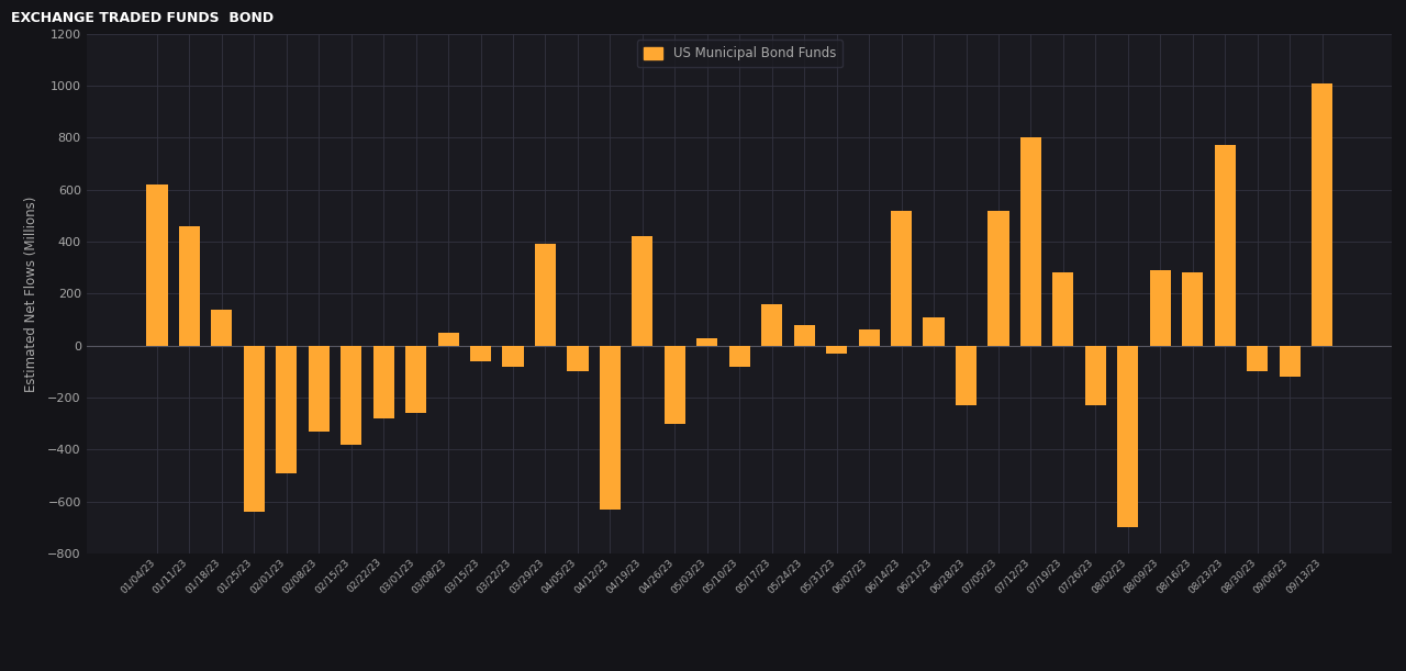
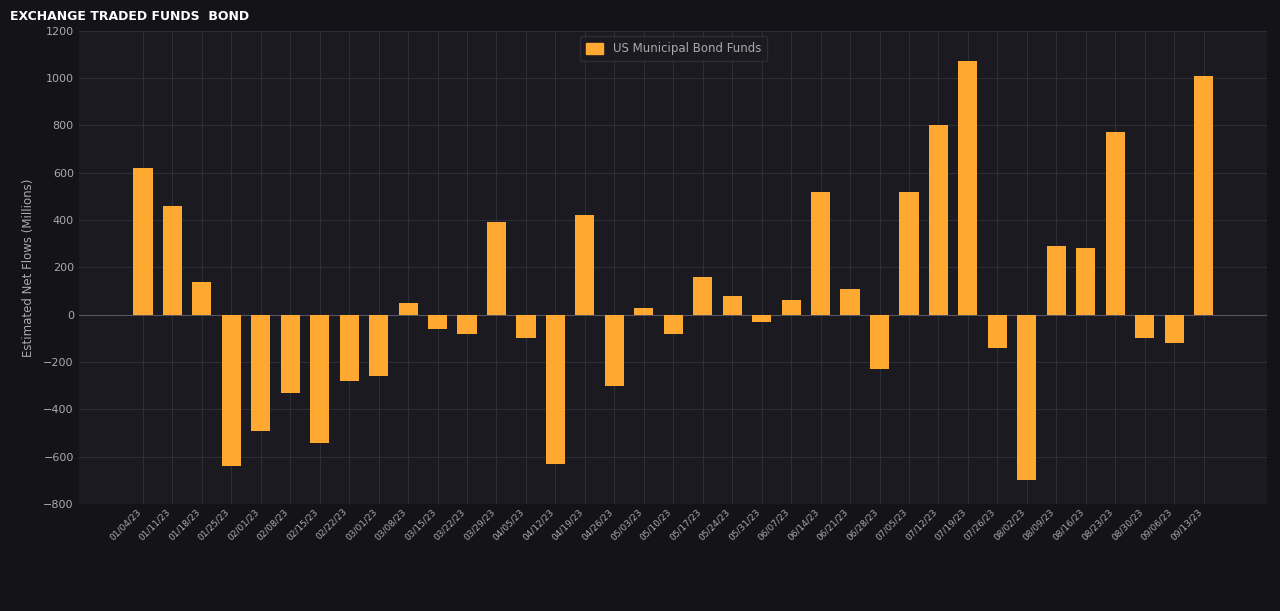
02/15/23: -380 -> -540
07/19/23: 280 -> 1070
07/26/23: -230 -> -140
